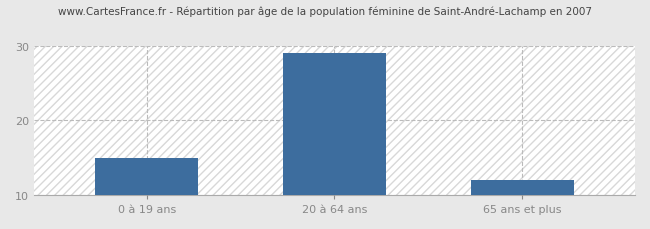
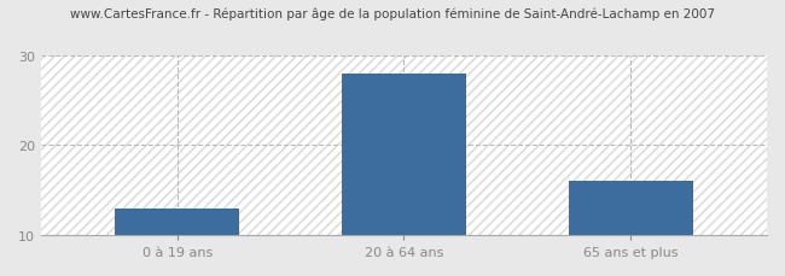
0 à 19 ans: 15 -> 13
20 à 64 ans: 29 -> 28
65 ans et plus: 12 -> 16
